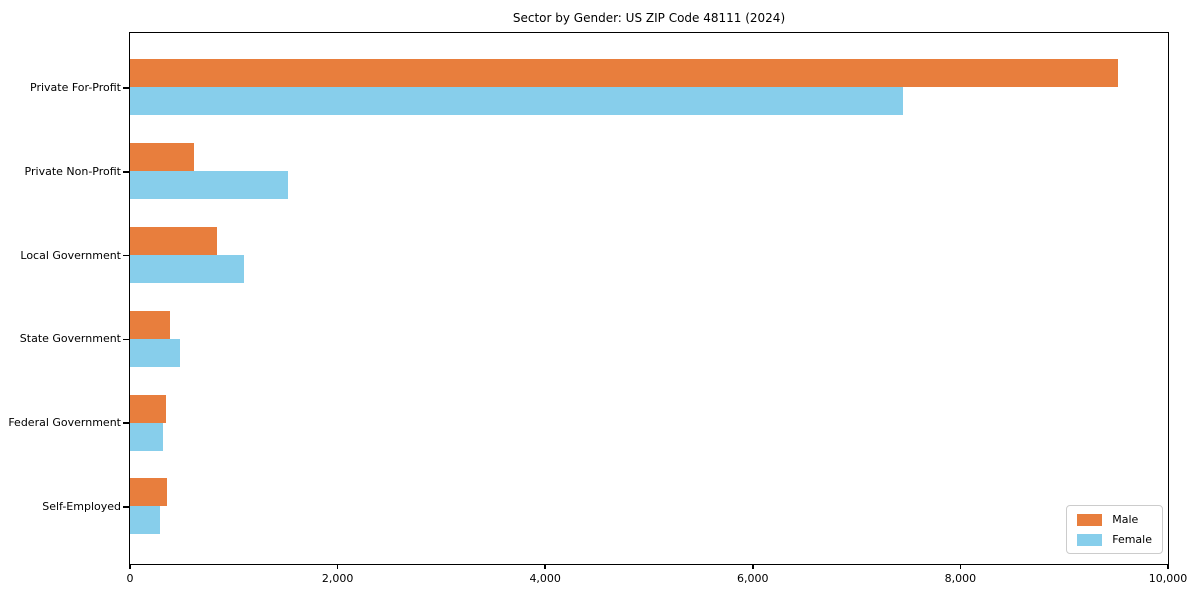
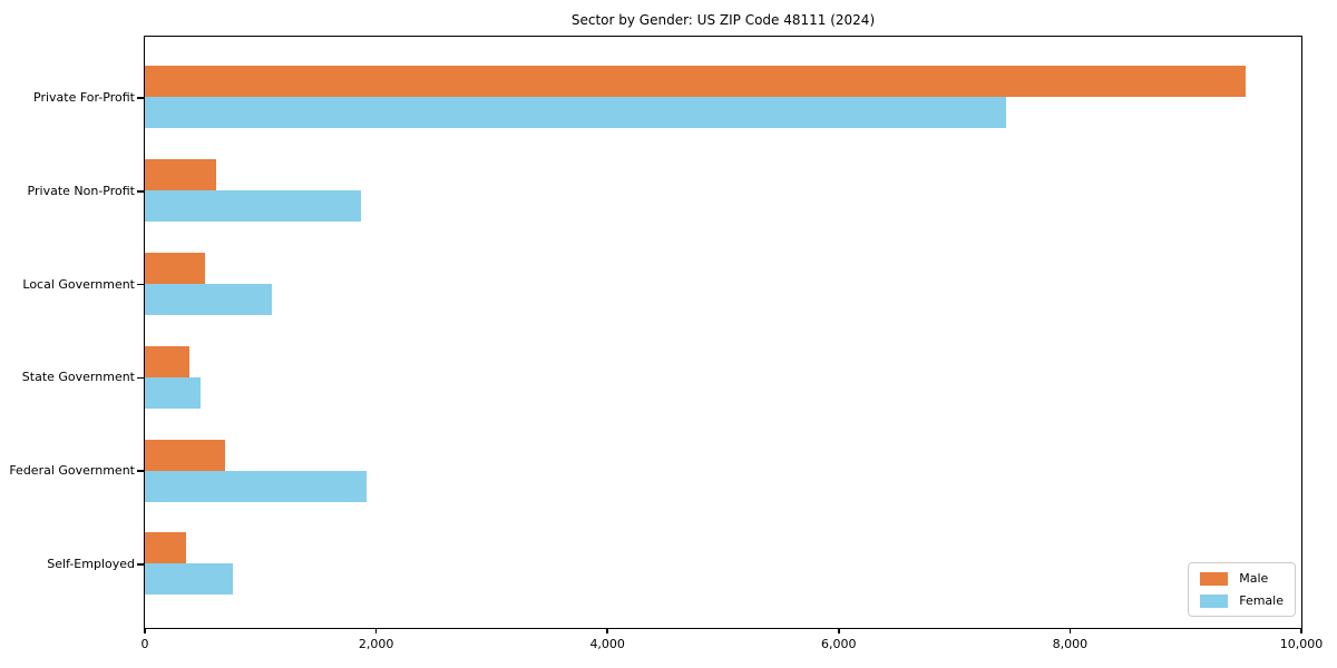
Female/Private Non-Profit: 1520 -> 1870
Male/Local Government: 840 -> 520
Male/Federal Government: 340 -> 690
Female/Federal Government: 320 -> 1920
Female/Self-Employed: 290 -> 760
